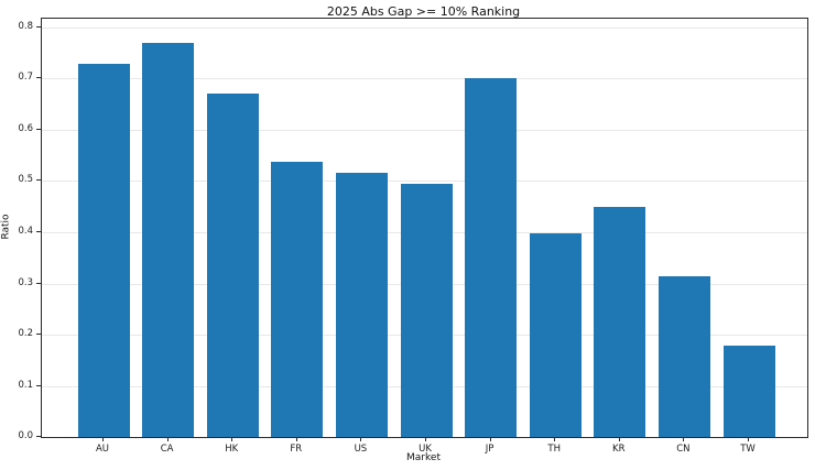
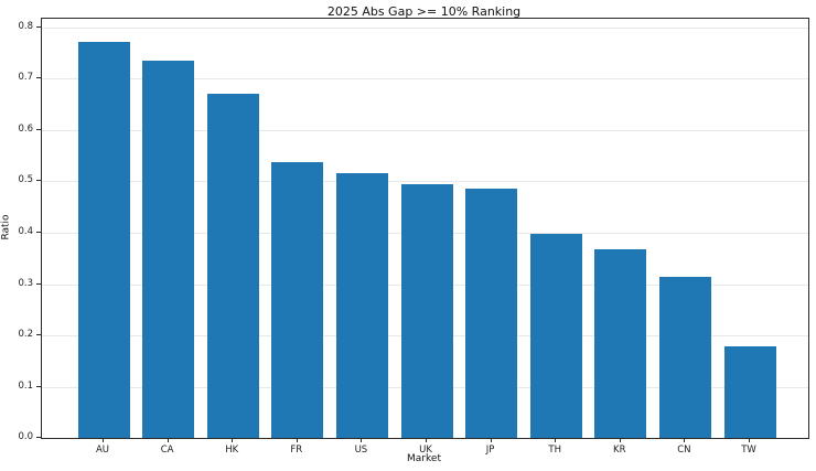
AU: 0.73 -> 0.77
CA: 0.77 -> 0.73
JP: 0.70 -> 0.48
KR: 0.45 -> 0.37
